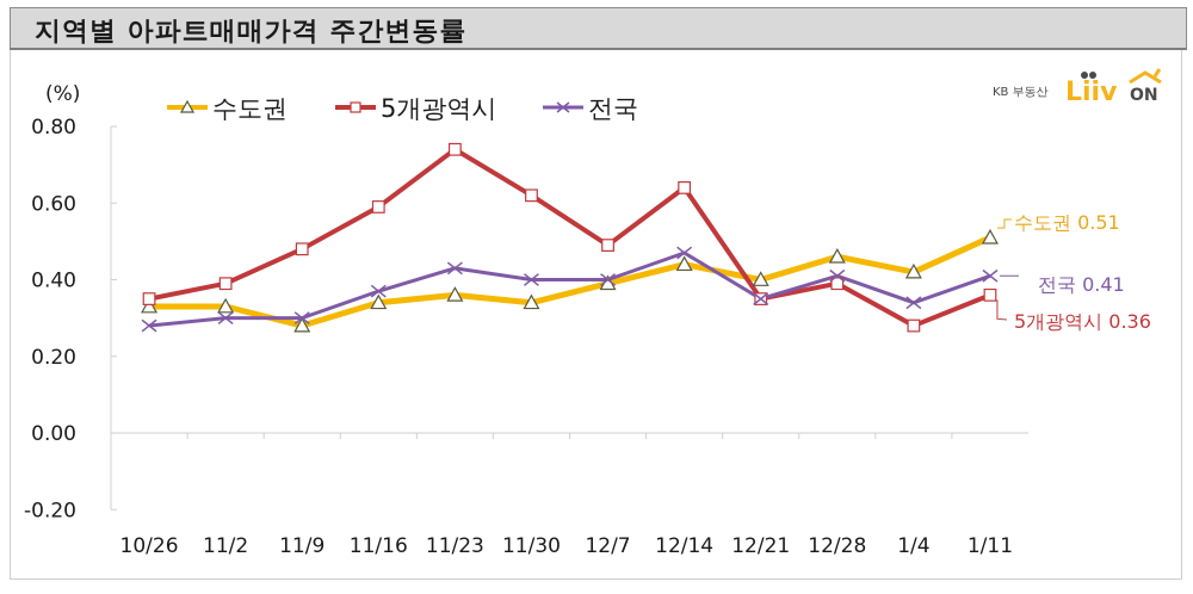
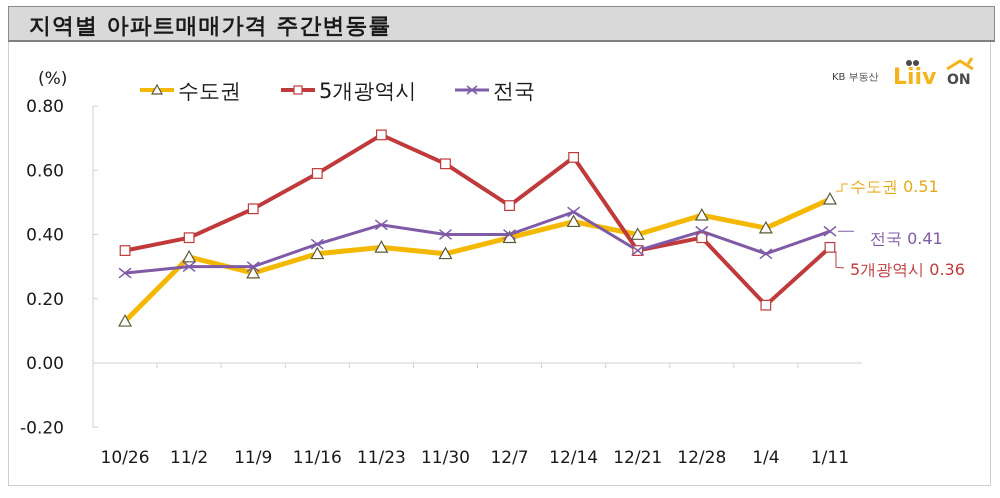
수도권/10/26: 0.33 -> 0.13
5개광역시/11/23: 0.74 -> 0.71
5개광역시/1/4: 0.28 -> 0.18
